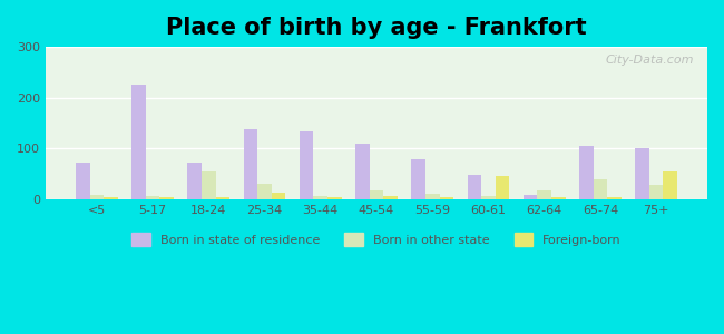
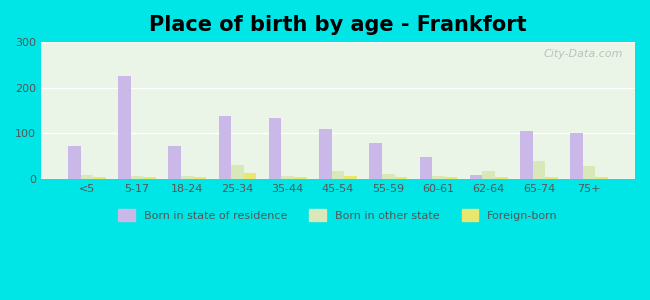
Born in other state/18-24: 55 -> 5
Foreign-born/60-61: 45 -> 3
Foreign-born/75+: 55 -> 3
